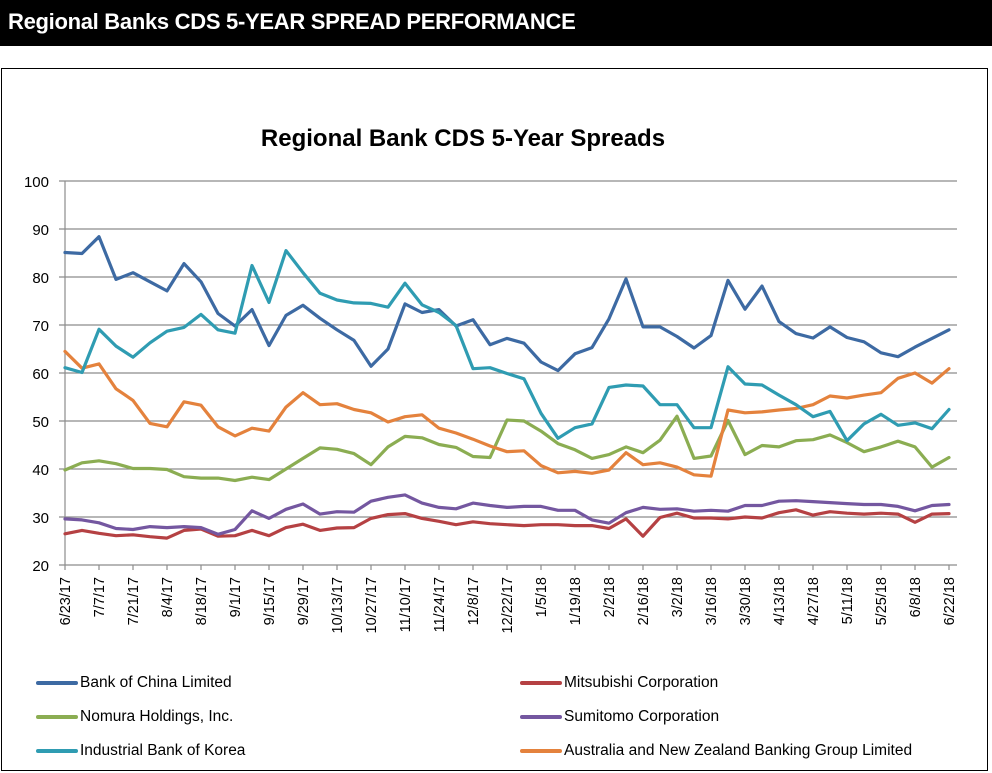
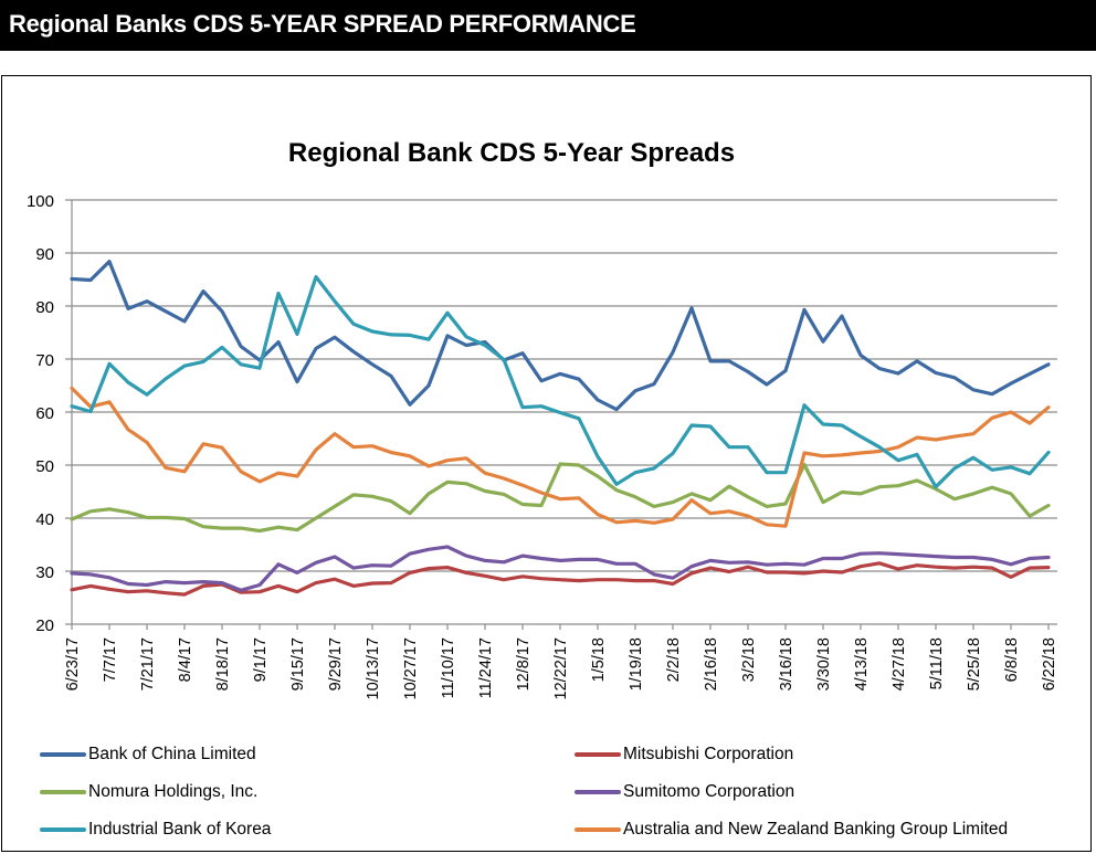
Industrial Bank of Korea/2/2/18: 57 -> 52
Mitsubishi Corporation/2/16/18: 26 -> 31
Nomura Holdings, Inc./3/2/18: 51 -> 44
